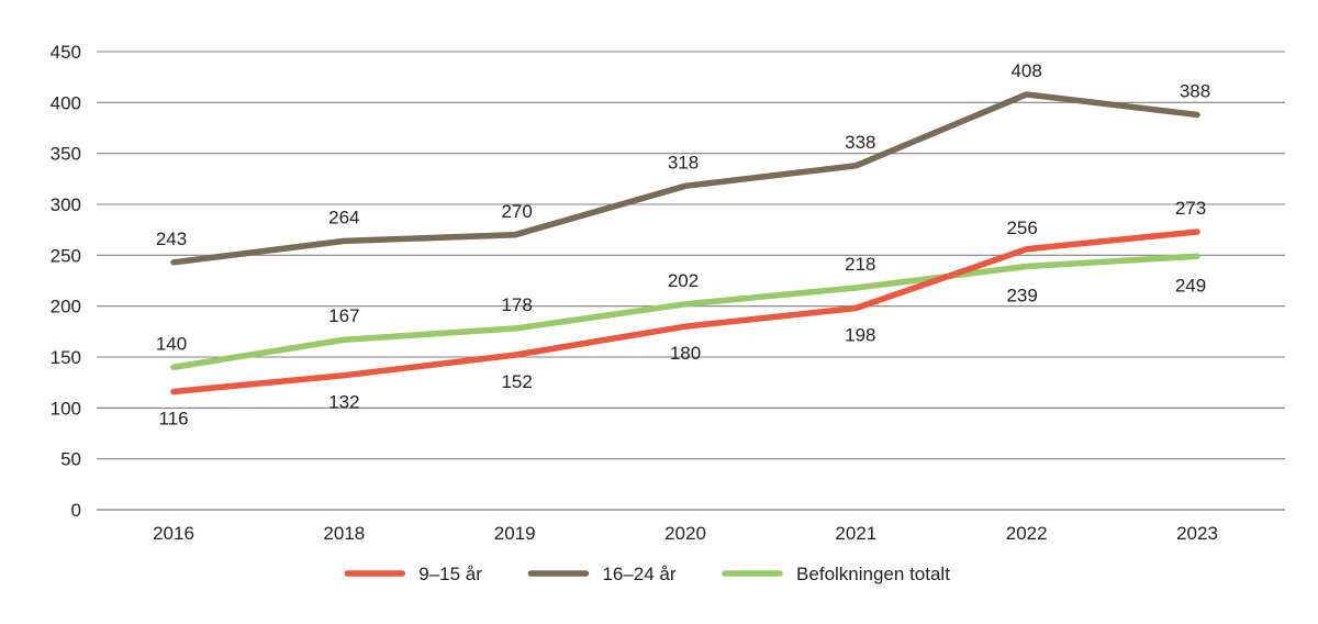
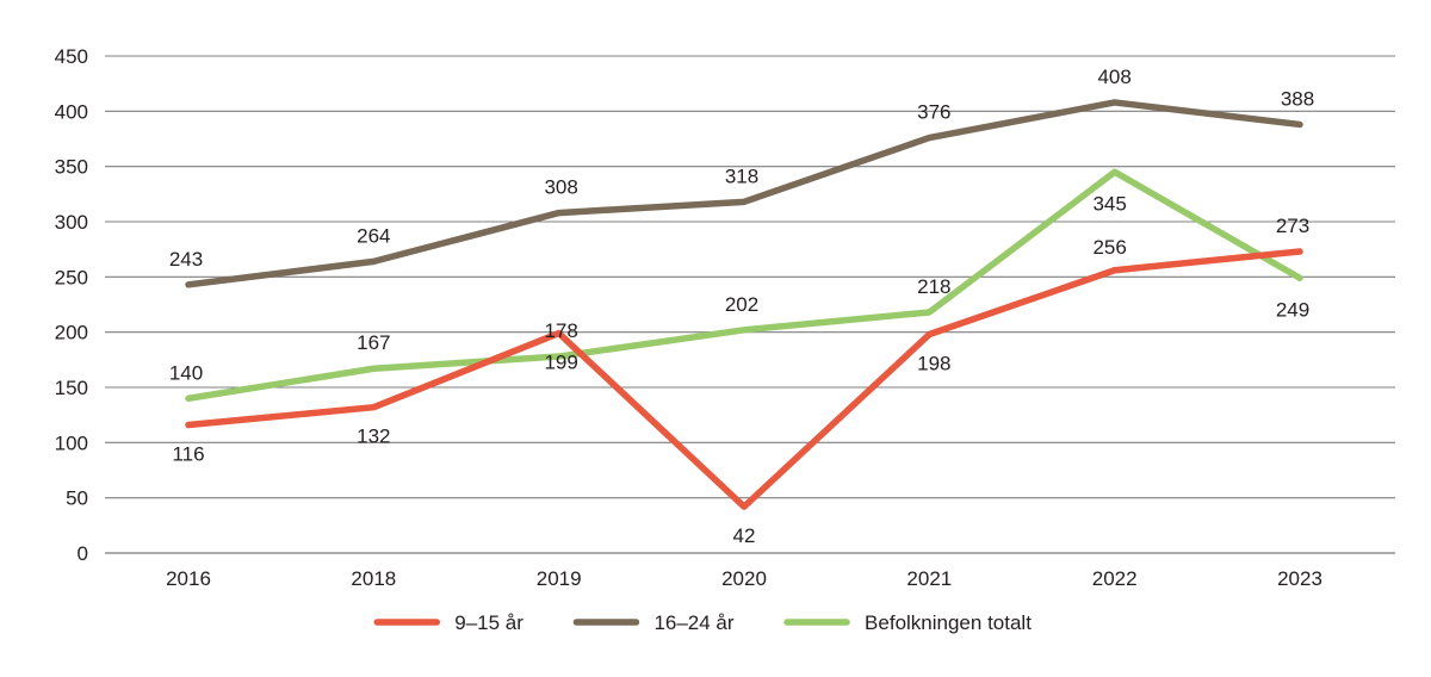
9–15 år/2019: 152 -> 199
16–24 år/2019: 270 -> 308
9–15 år/2020: 180 -> 42
16–24 år/2021: 338 -> 376
Befolkningen totalt/2022: 239 -> 345
